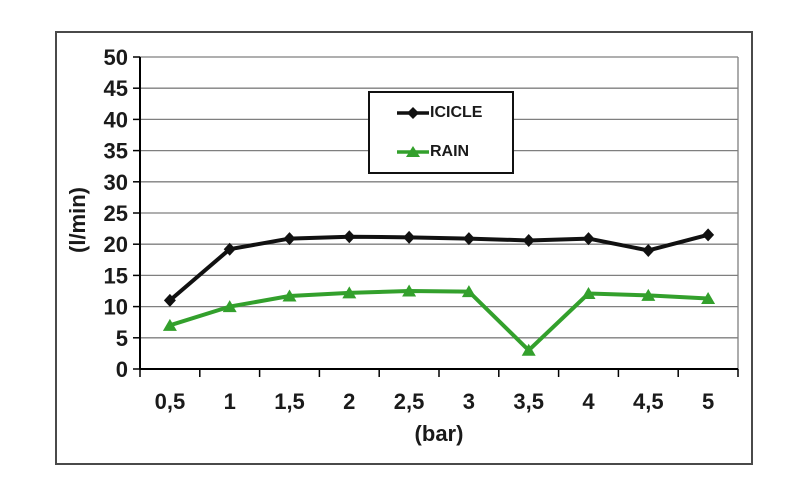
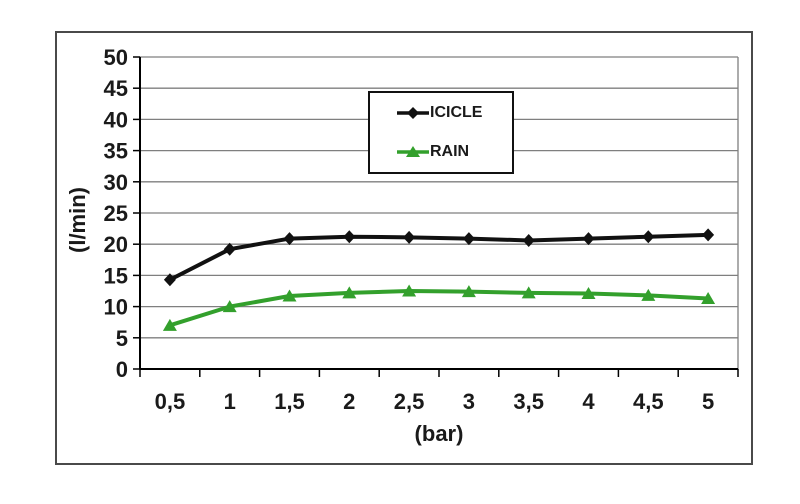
ICICLE/0,5: 11 -> 14
RAIN/3,5: 3 -> 12
ICICLE/4,5: 19 -> 21
